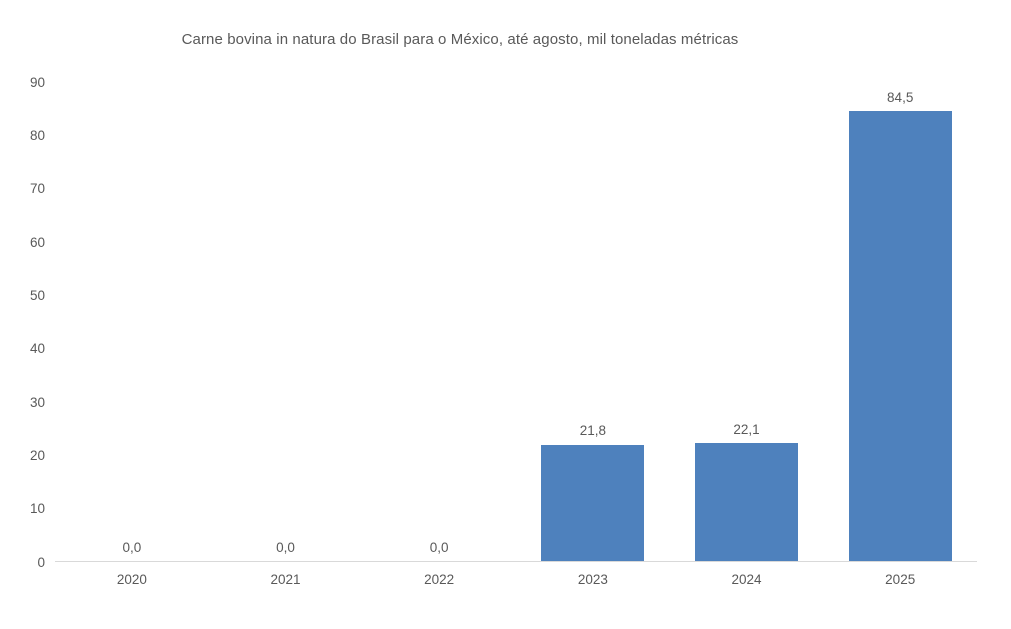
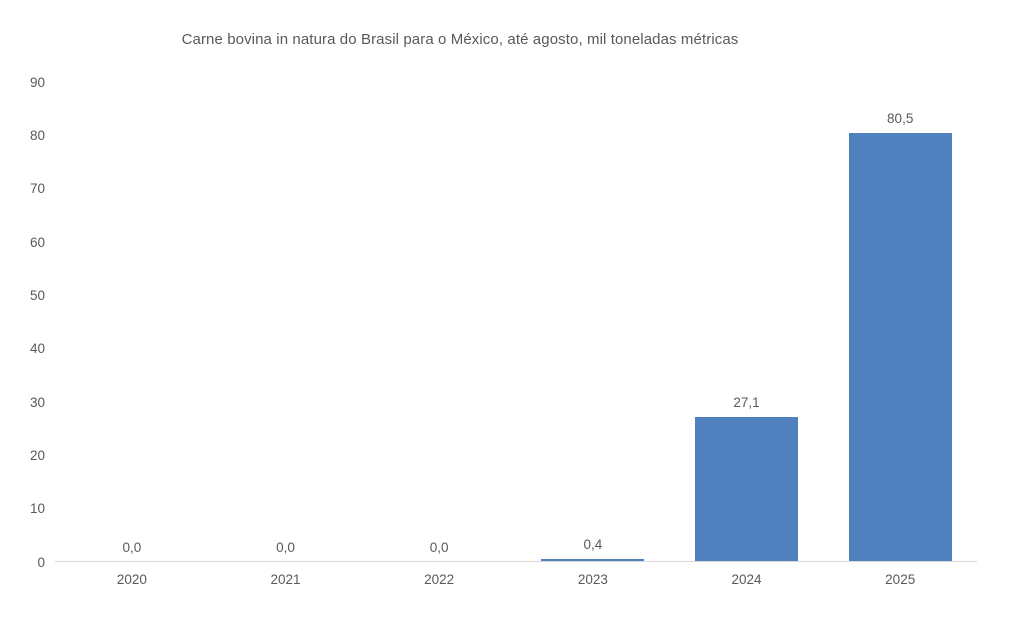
2023: 21,8 -> 0,4
2024: 22,1 -> 27,1
2025: 84,5 -> 80,5
